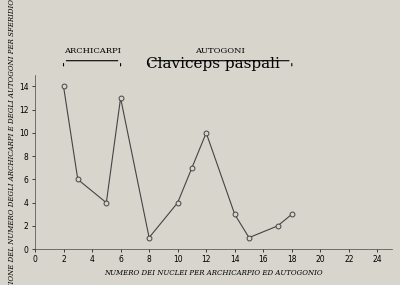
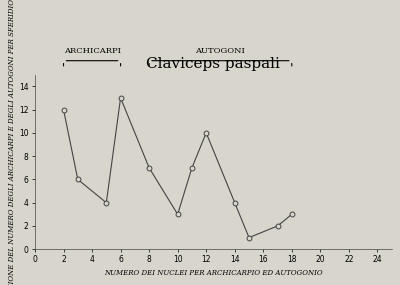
2: 14 -> 12
8: 1 -> 7
10: 4 -> 3
14: 3 -> 4
